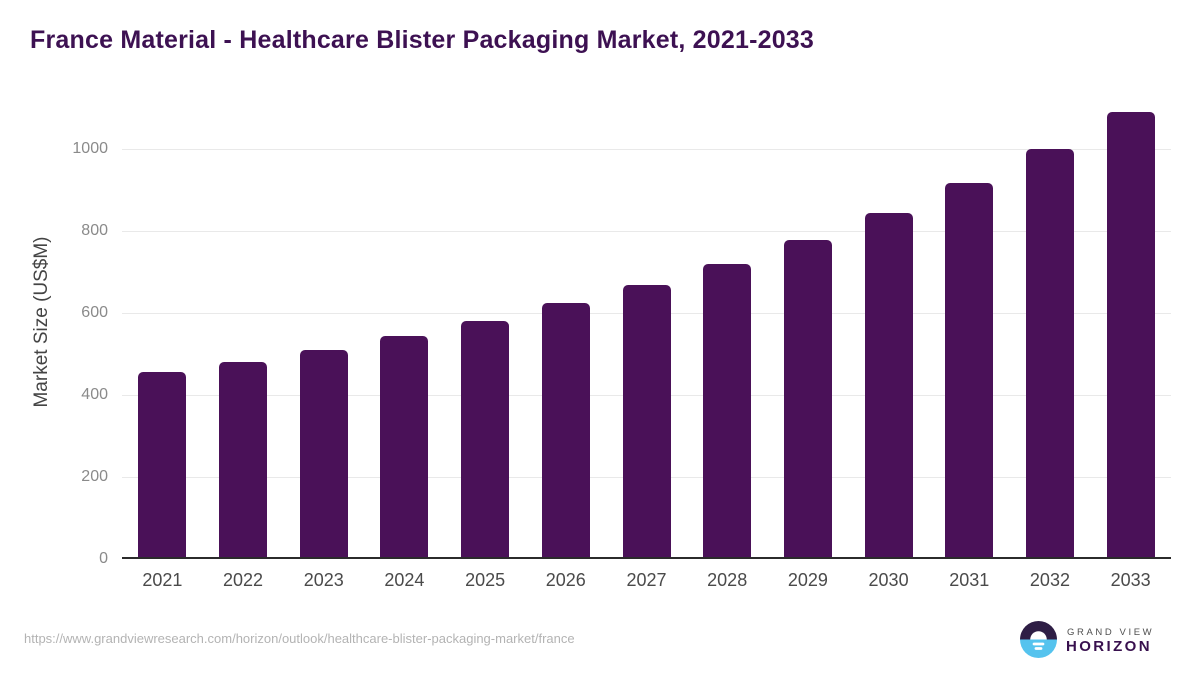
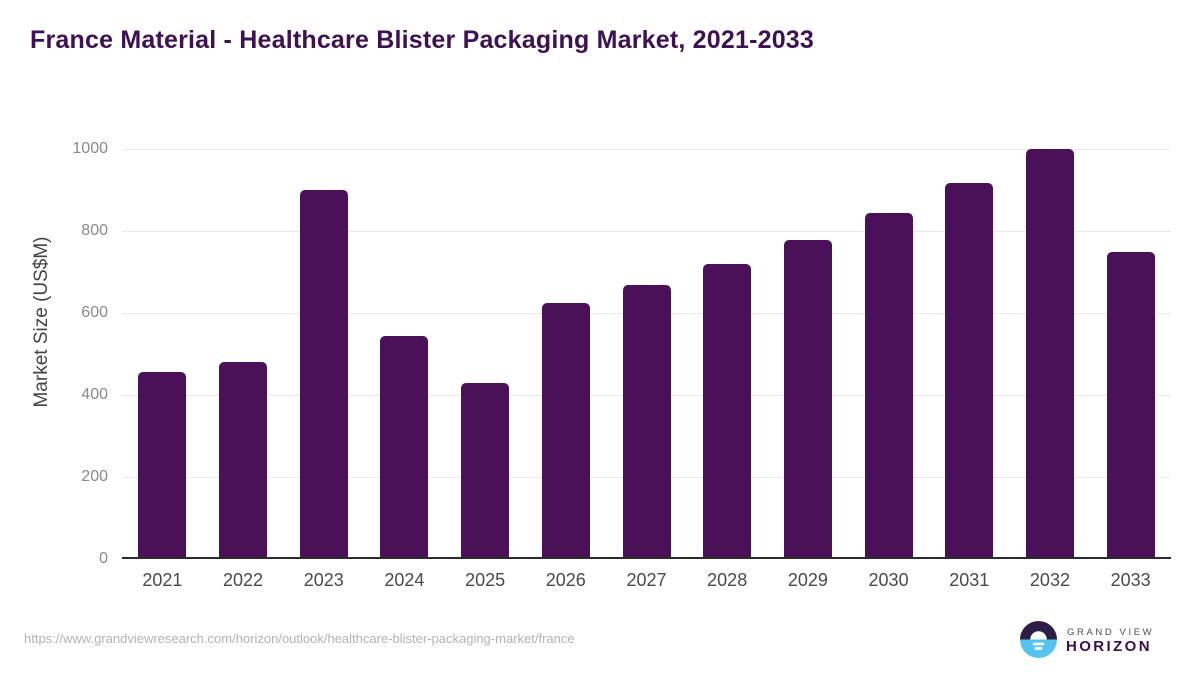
2023: 510 -> 900
2025: 580 -> 430
2033: 1090 -> 750
